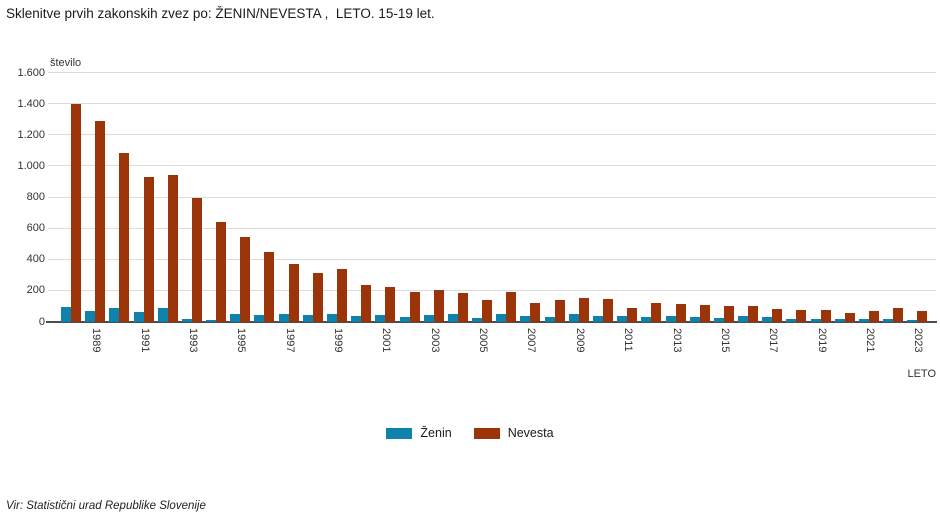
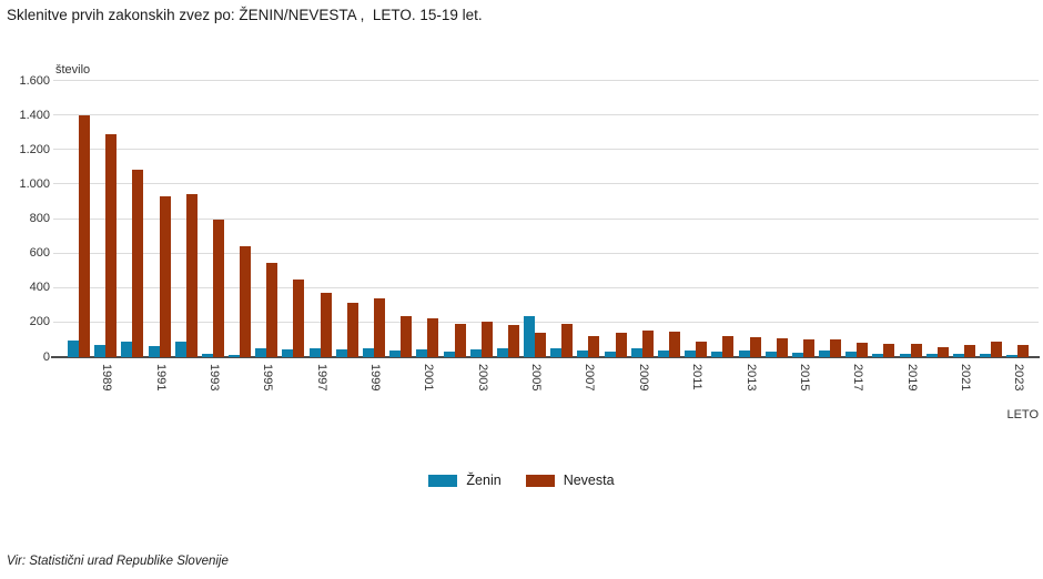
Ženin/2005: 30 -> 240
